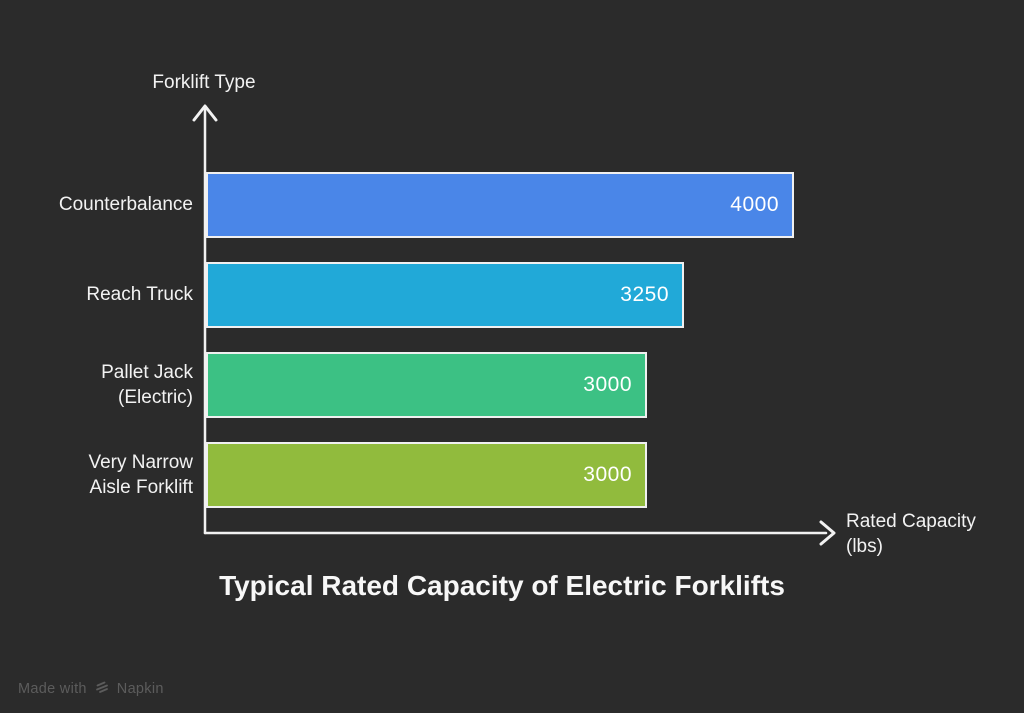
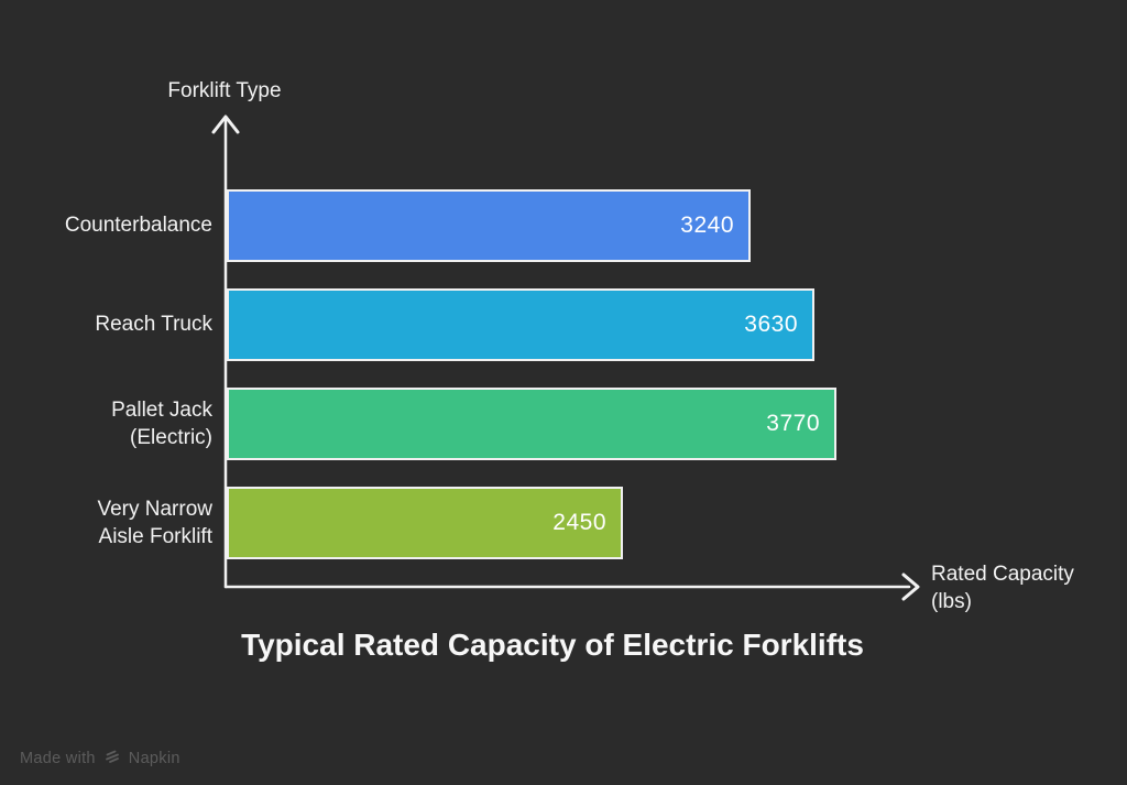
Counterbalance: 4000 -> 3240
Reach Truck: 3250 -> 3630
Pallet Jack (Electric): 3000 -> 3770
Very Narrow Aisle Forklift: 3000 -> 2450
